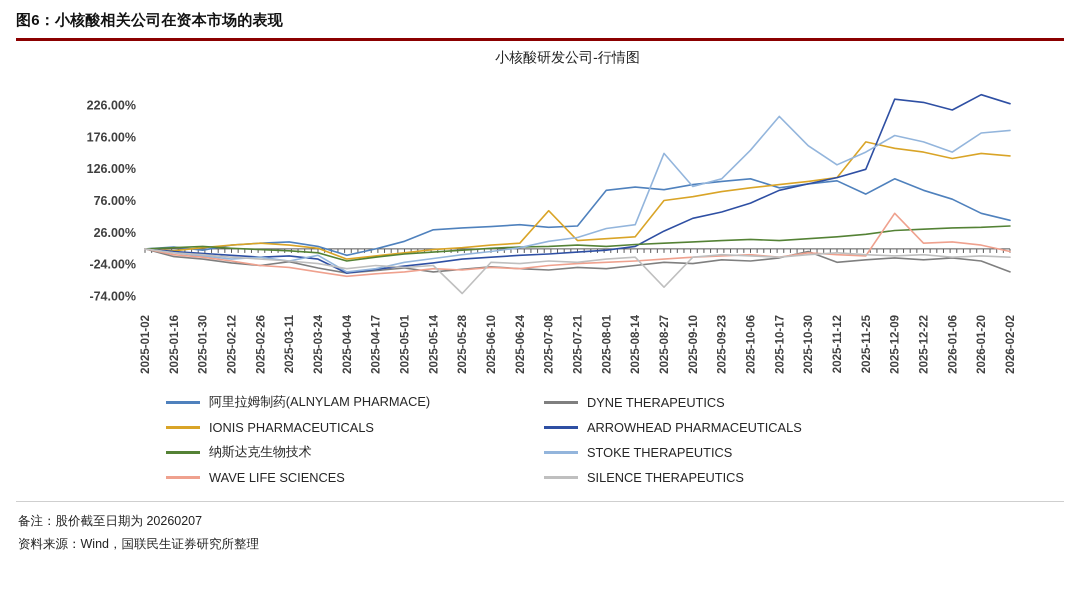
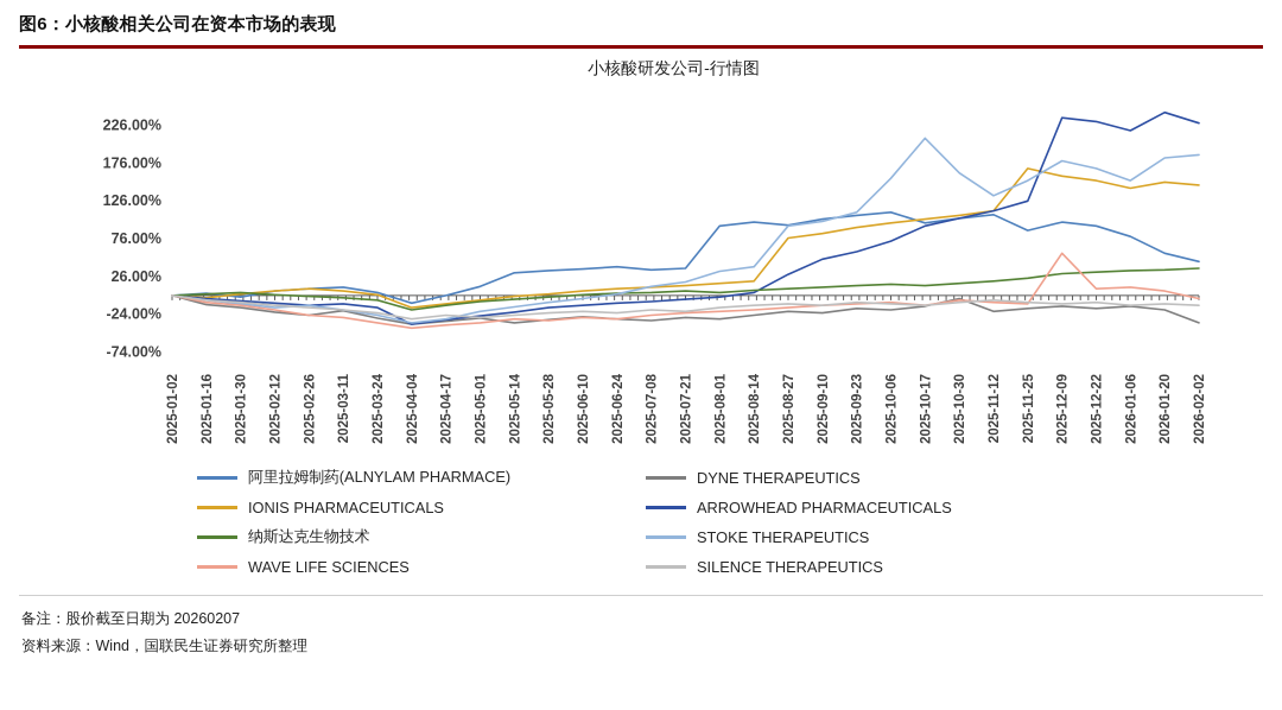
STOKE THERAPEUTICS/2025-03-24: -10% -> -30%
SILENCE THERAPEUTICS/2025-05-28: -70% -> -20%
IONIS PHARMACEUTICALS/2025-07-08: 60% -> 10%
STOKE THERAPEUTICS/2025-08-27: 150% -> 90%
SILENCE THERAPEUTICS/2025-08-27: -60% -> -10%
阿里拉姆制药(ALNYLAM PHARMACE)/2025-12-09: 110% -> 100%
